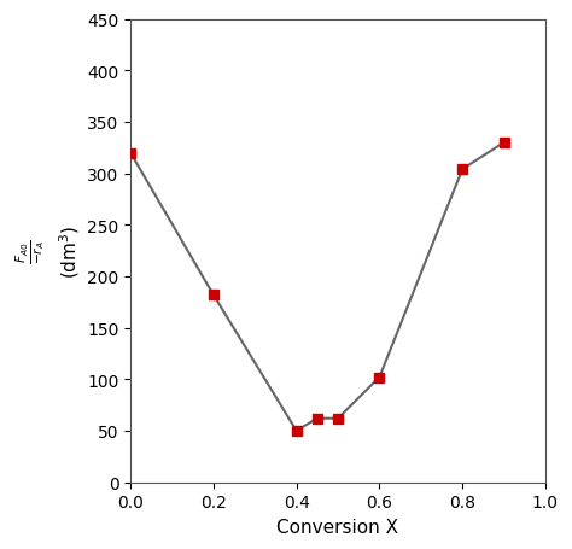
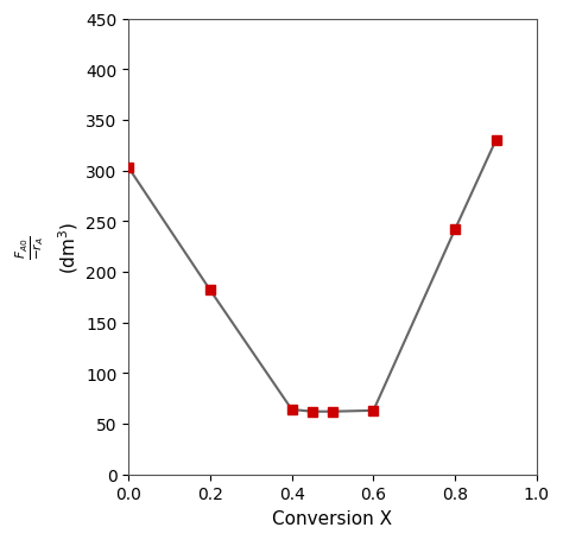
0.0: 320 -> 303
0.4: 50 -> 64
0.6: 102 -> 63
0.8: 304 -> 242
